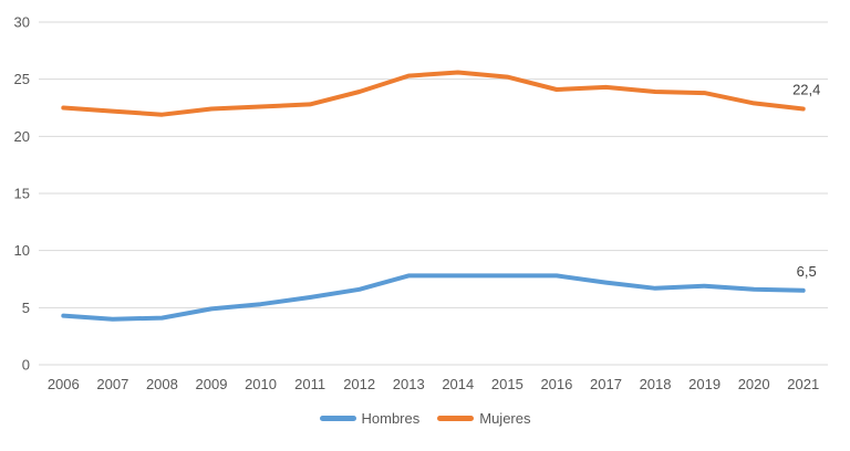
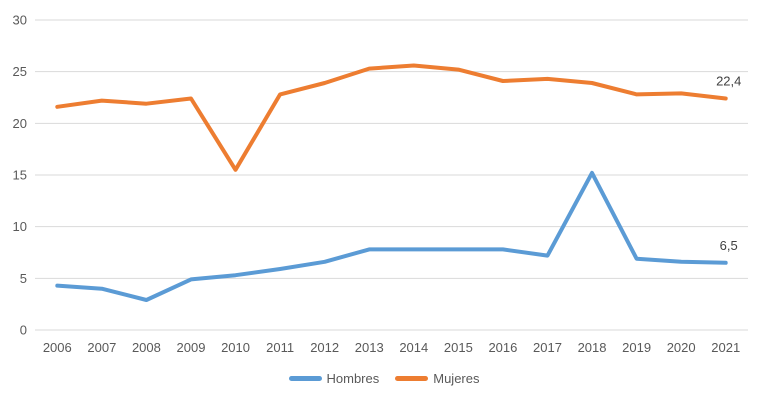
Mujeres/2006: 22.5 -> 21.6
Hombres/2008: 4.1 -> 2.9
Mujeres/2010: 22.6 -> 15.5
Hombres/2018: 6.7 -> 15.2
Mujeres/2019: 23.8 -> 22.8
